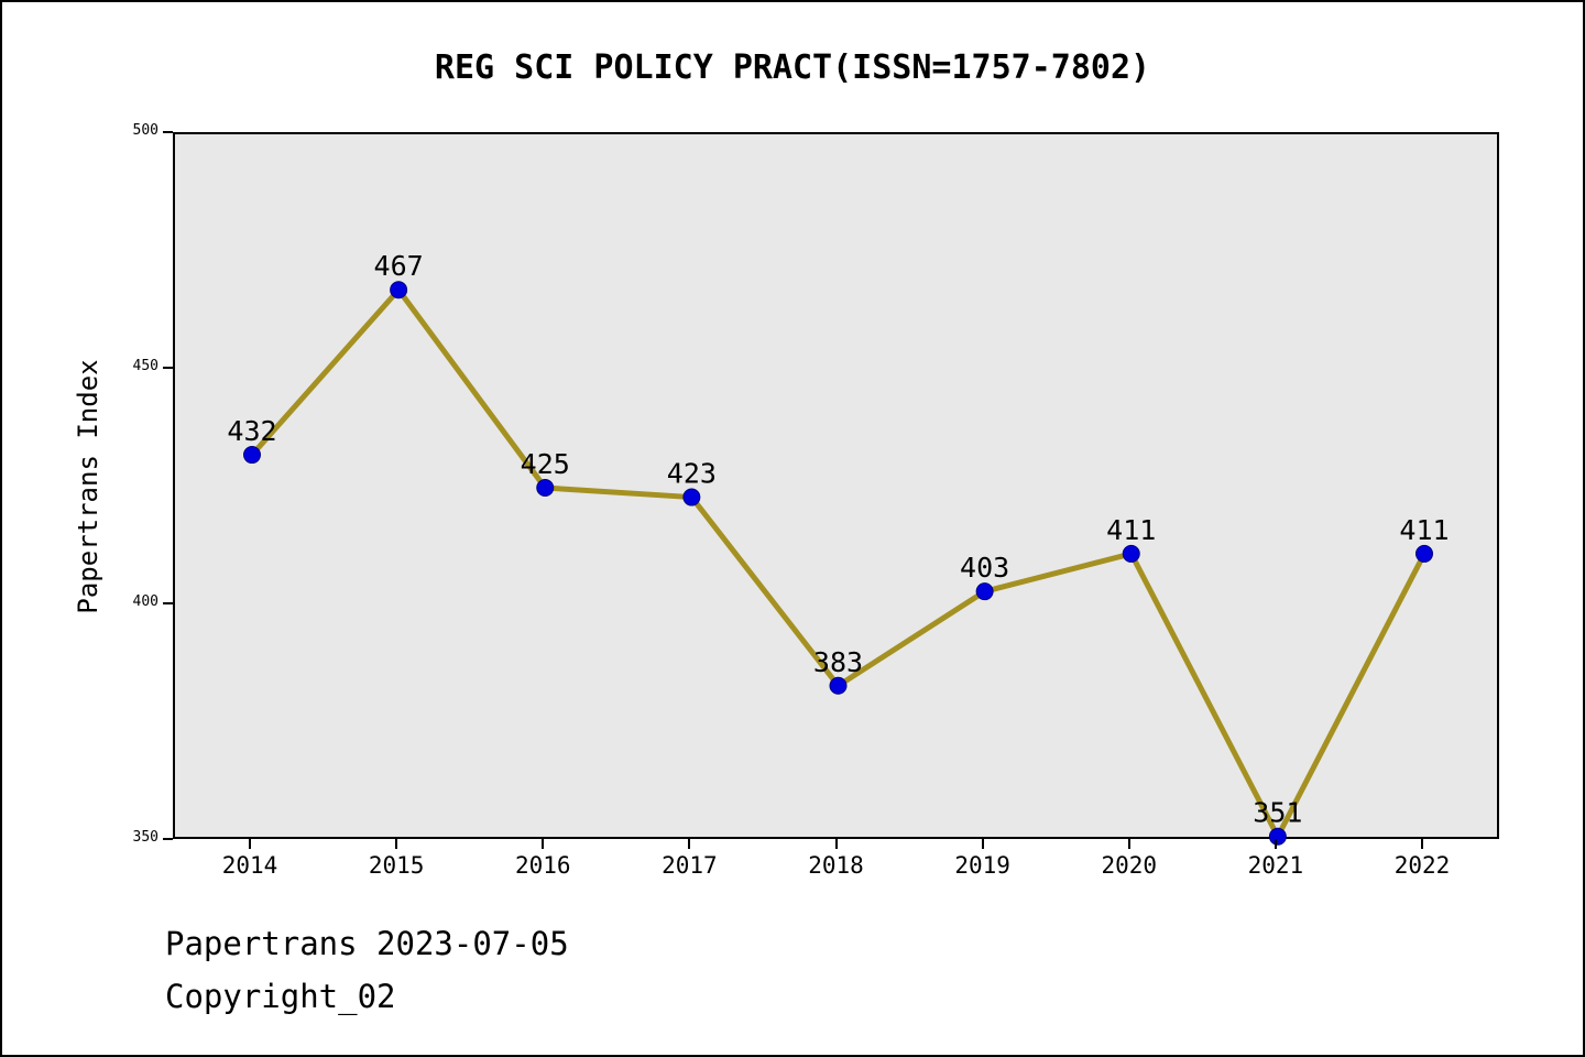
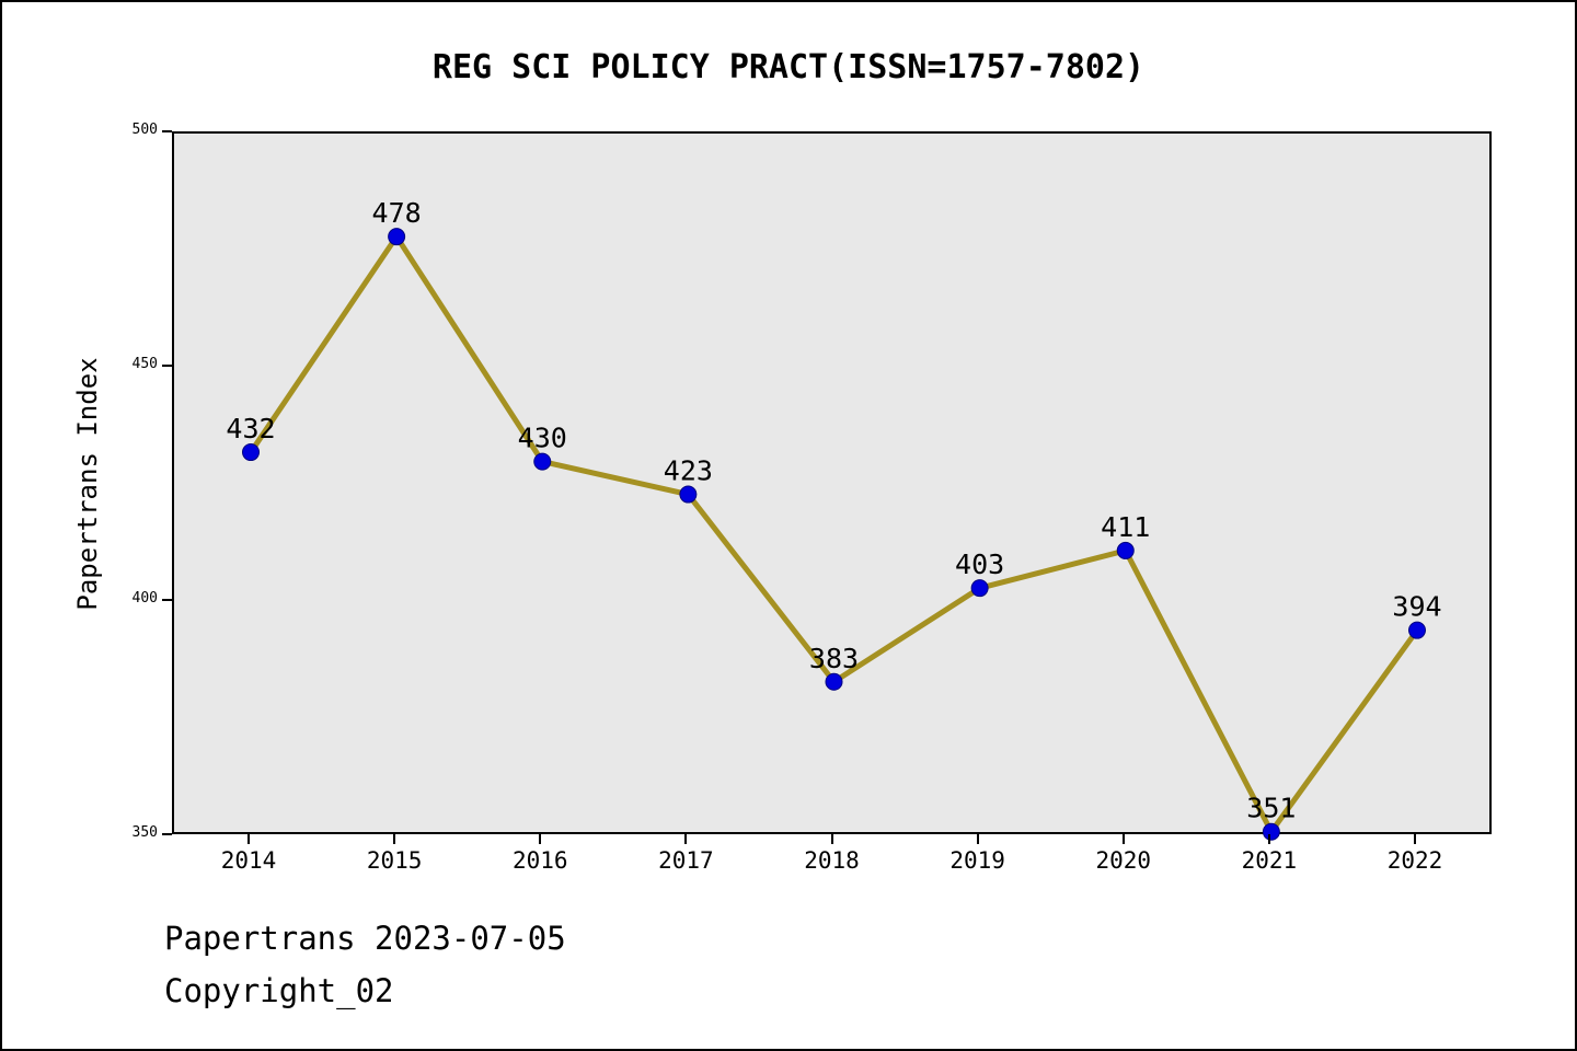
2015: 467 -> 478
2016: 425 -> 430
2022: 411 -> 394
